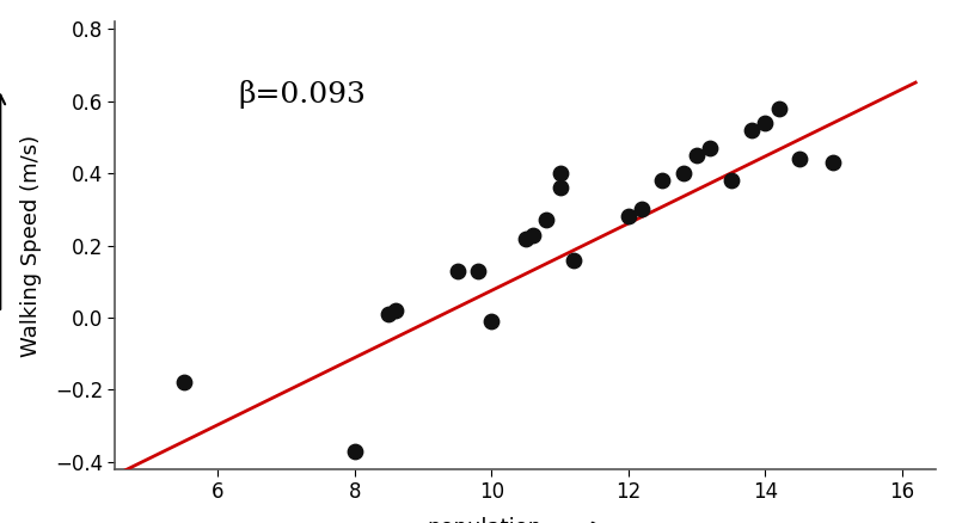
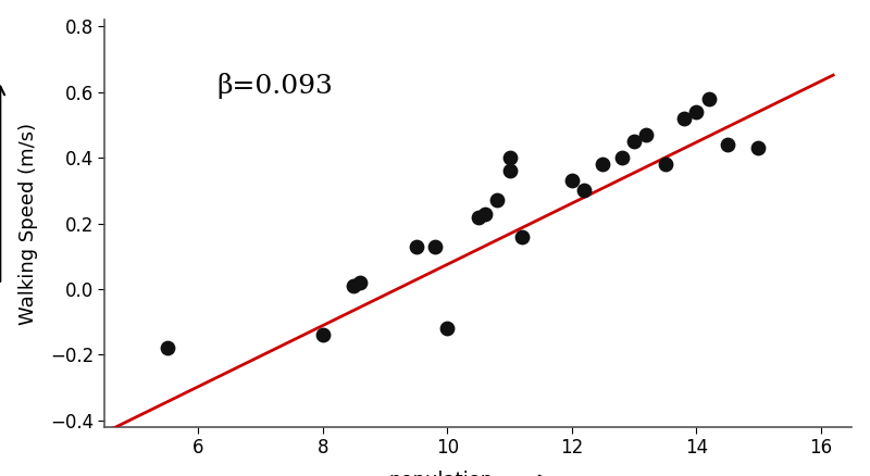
8: -0.37 -> -0.14
10: -0.01 -> -0.12
12: 0.28 -> 0.33
